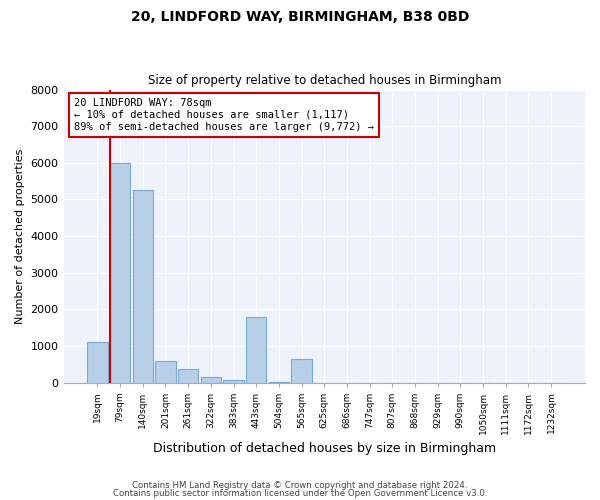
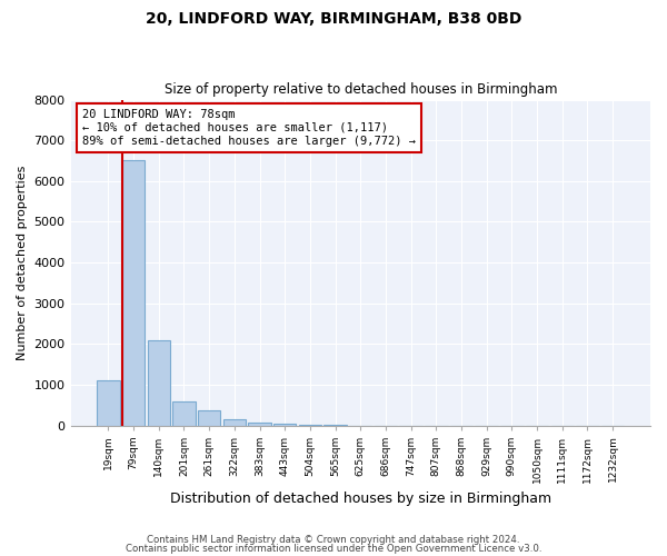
79sqm: 6000 -> 6500
140sqm: 5250 -> 2100
443sqm: 1800 -> 50
565sqm: 650 -> 0
